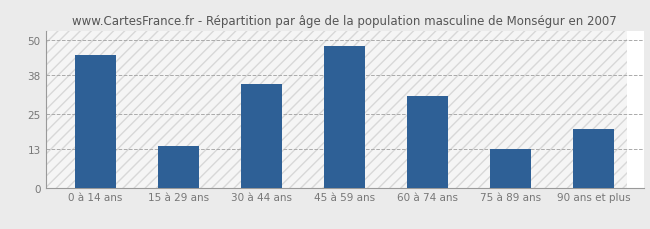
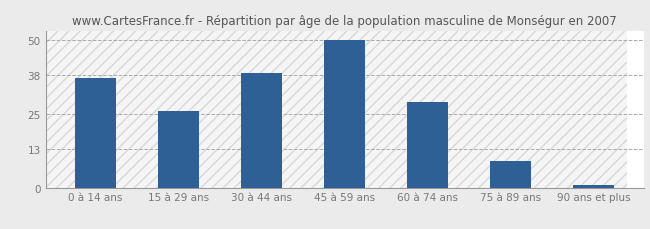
0 à 14 ans: 45 -> 37
15 à 29 ans: 14 -> 26
30 à 44 ans: 35 -> 39
45 à 59 ans: 48 -> 50
60 à 74 ans: 31 -> 29
75 à 89 ans: 13 -> 9
90 ans et plus: 20 -> 1
